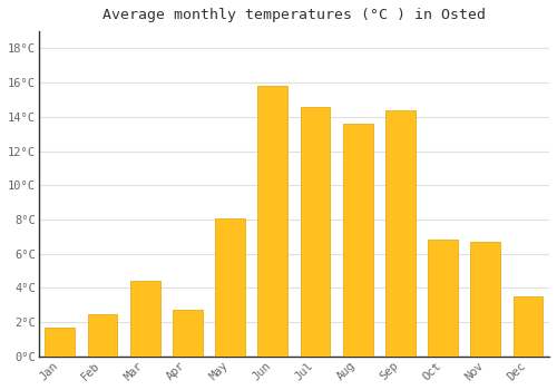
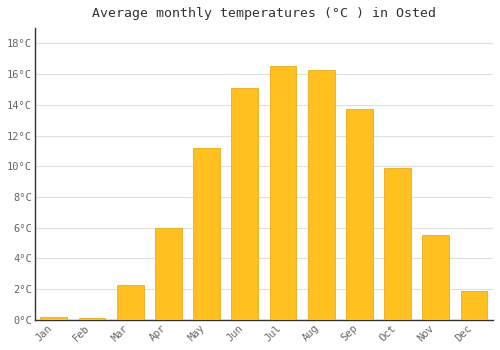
Jan: 1.7°C -> 0.2°C
Feb: 2.5°C -> 0.1°C
Mar: 4.4°C -> 2.3°C
Apr: 2.7°C -> 6.0°C
May: 8.1°C -> 11.2°C
Jun: 15.8°C -> 15.1°C
Jul: 14.6°C -> 16.5°C
Aug: 13.6°C -> 16.3°C
Sep: 14.4°C -> 13.7°C
Oct: 6.8°C -> 9.9°C
Nov: 6.7°C -> 5.5°C
Dec: 3.5°C -> 1.9°C
